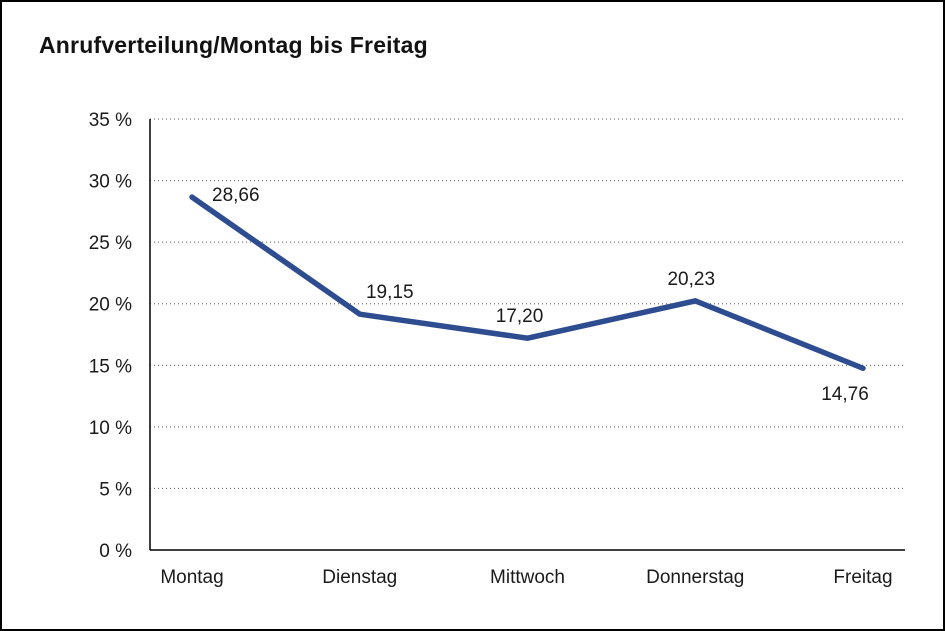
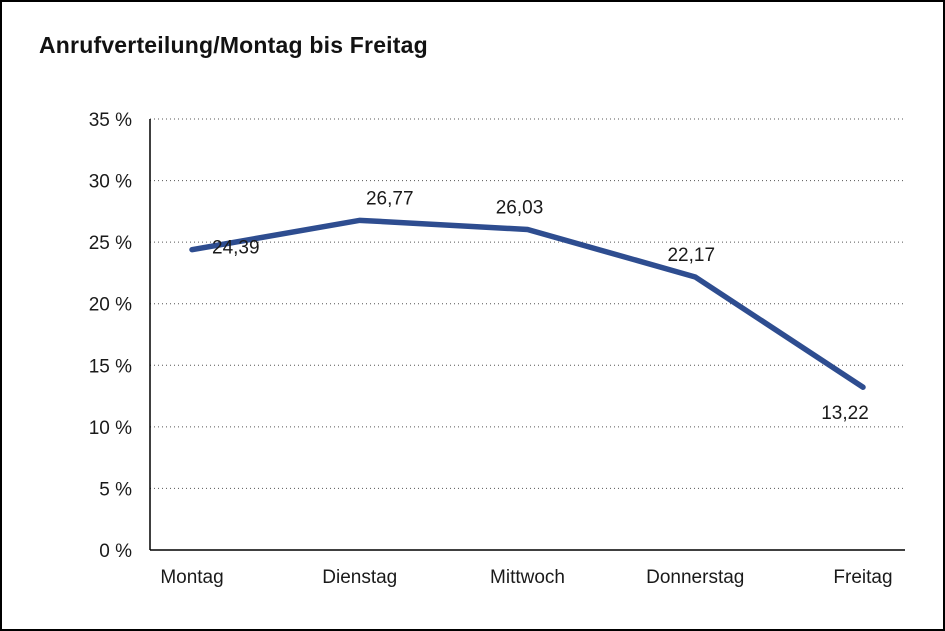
Montag: 28,66 -> 24,39
Dienstag: 19,15 -> 26,77
Mittwoch: 17,20 -> 26,03
Donnerstag: 20,23 -> 22,17
Freitag: 14,76 -> 13,22
